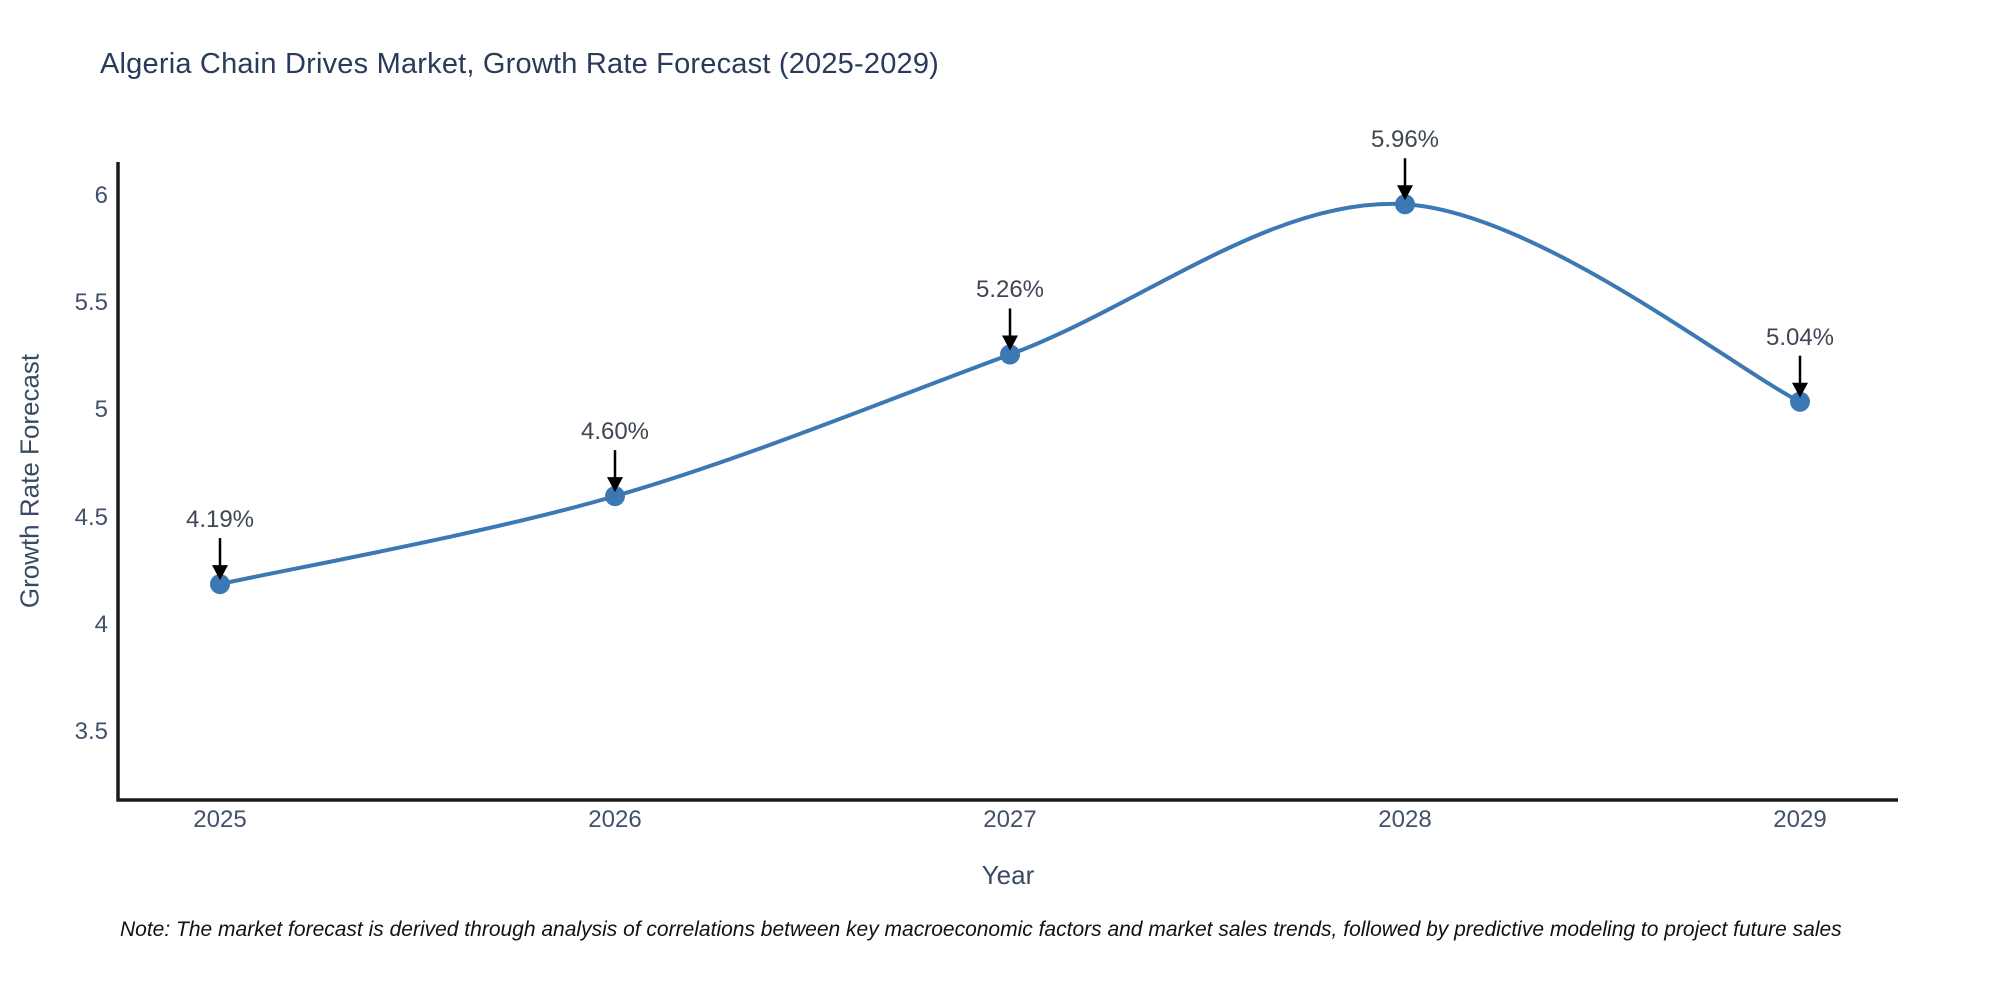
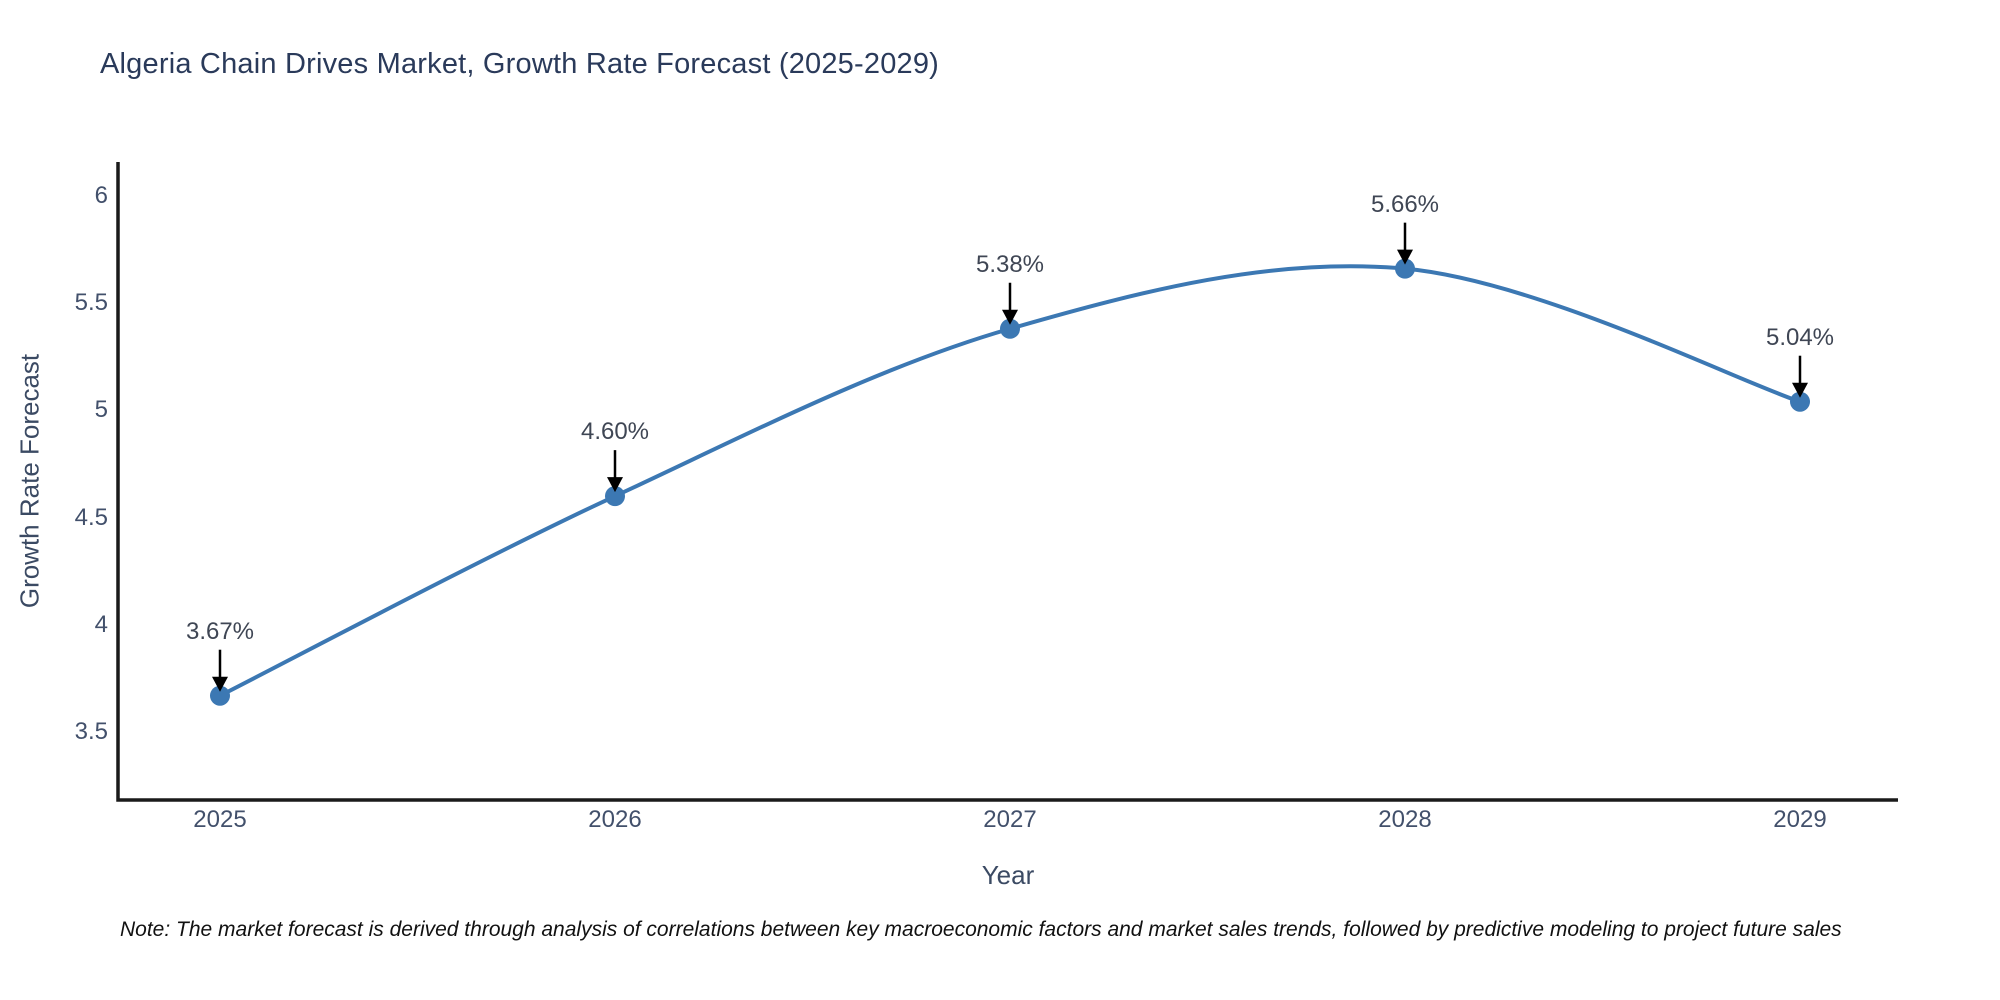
2025: 4.19% -> 3.67%
2027: 5.26% -> 5.38%
2028: 5.96% -> 5.66%
